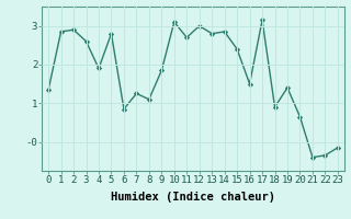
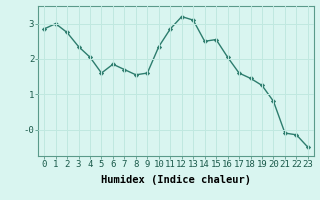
0: 1.35 -> 2.85
1: 2.85 -> 3.00
2: 2.90 -> 2.75
3: 2.60 -> 2.35
4: 1.90 -> 2.05
5: 2.80 -> 1.60
6: 0.85 -> 1.85
7: 1.25 -> 1.70
8: 1.10 -> 1.55
9: 1.85 -> 1.60
10: 3.10 -> 2.35
11: 2.70 -> 2.85
12: 3.00 -> 3.20
13: 2.80 -> 3.10
14: 2.85 -> 2.50
15: 2.40 -> 2.55
16: 1.50 -> 2.05
17: 3.15 -> 1.60
18: 0.90 -> 1.45
19: 1.40 -> 1.25
20: 0.65 -> 0.80
21: -0.40 -> -0.10
22: -0.35 -> -0.15
23: -0.15 -> -0.50
